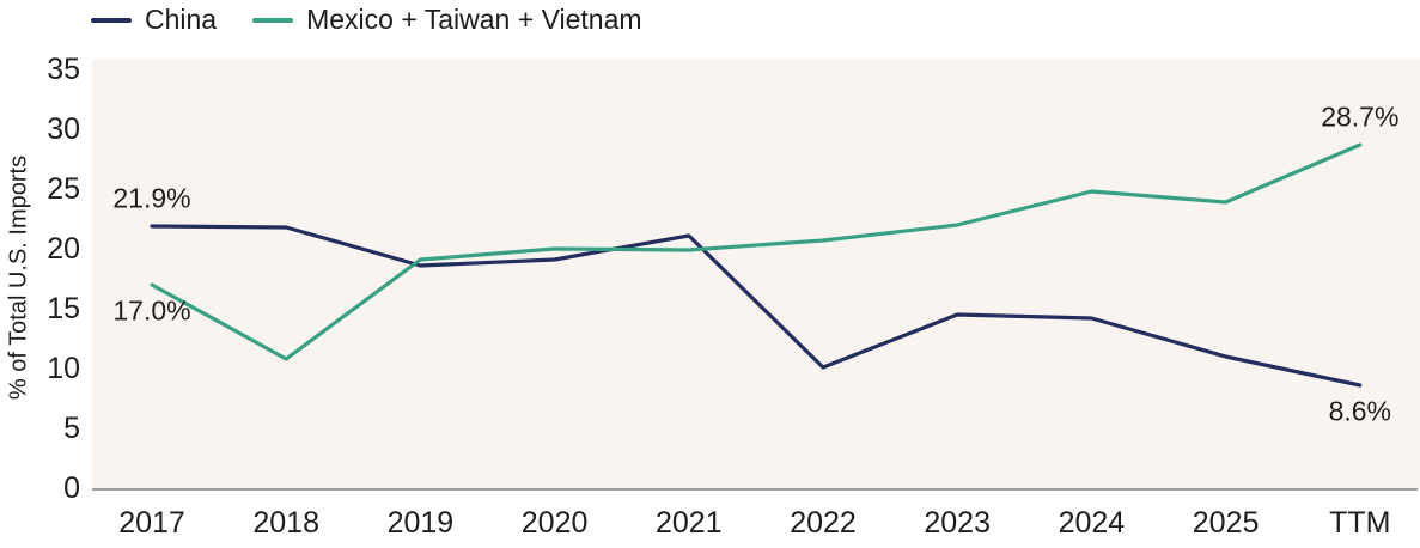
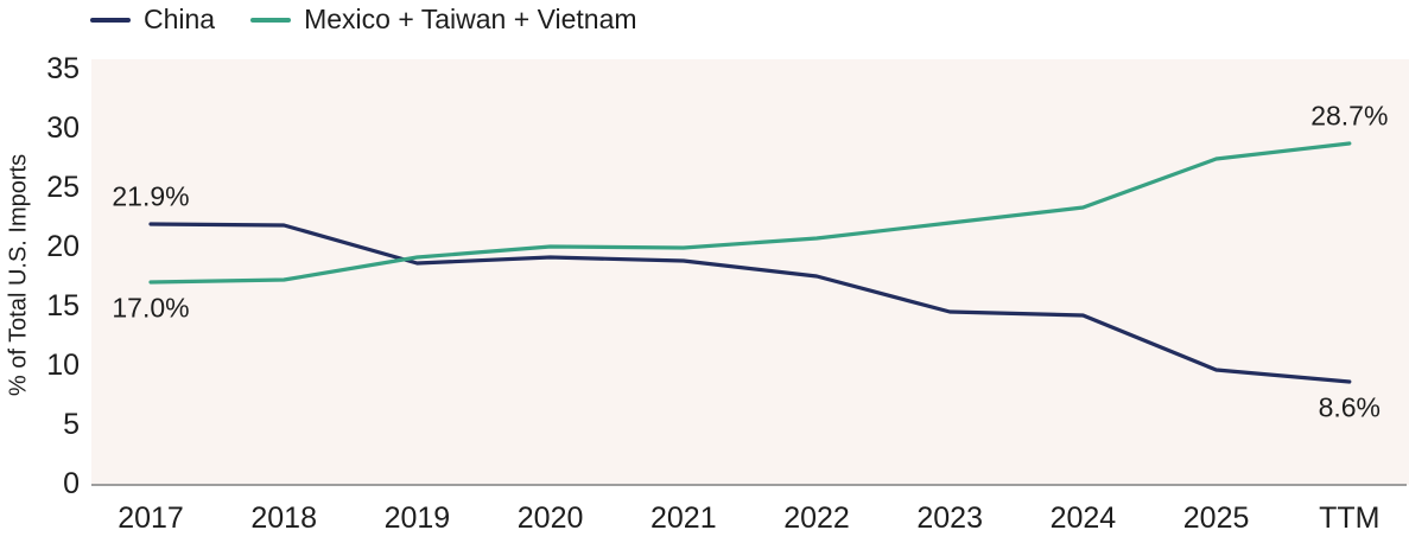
Mexico + Taiwan + Vietnam/2018: 10.8 -> 17.2
China/2021: 21.1 -> 18.8
China/2022: 10.1 -> 17.5
Mexico + Taiwan + Vietnam/2024: 24.8 -> 23.3
China/2025: 11.0 -> 9.6
Mexico + Taiwan + Vietnam/2025: 23.9 -> 27.4
